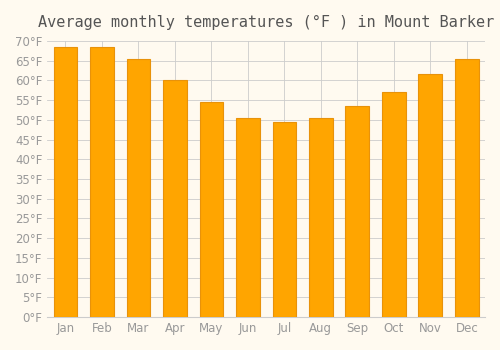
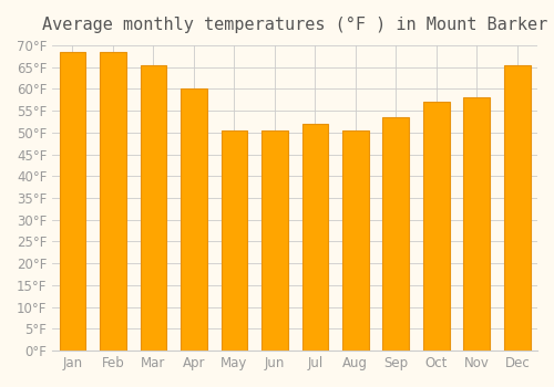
May: 54.5°F -> 50.5°F
Jul: 49.5°F -> 52.0°F
Nov: 61.5°F -> 58.0°F
